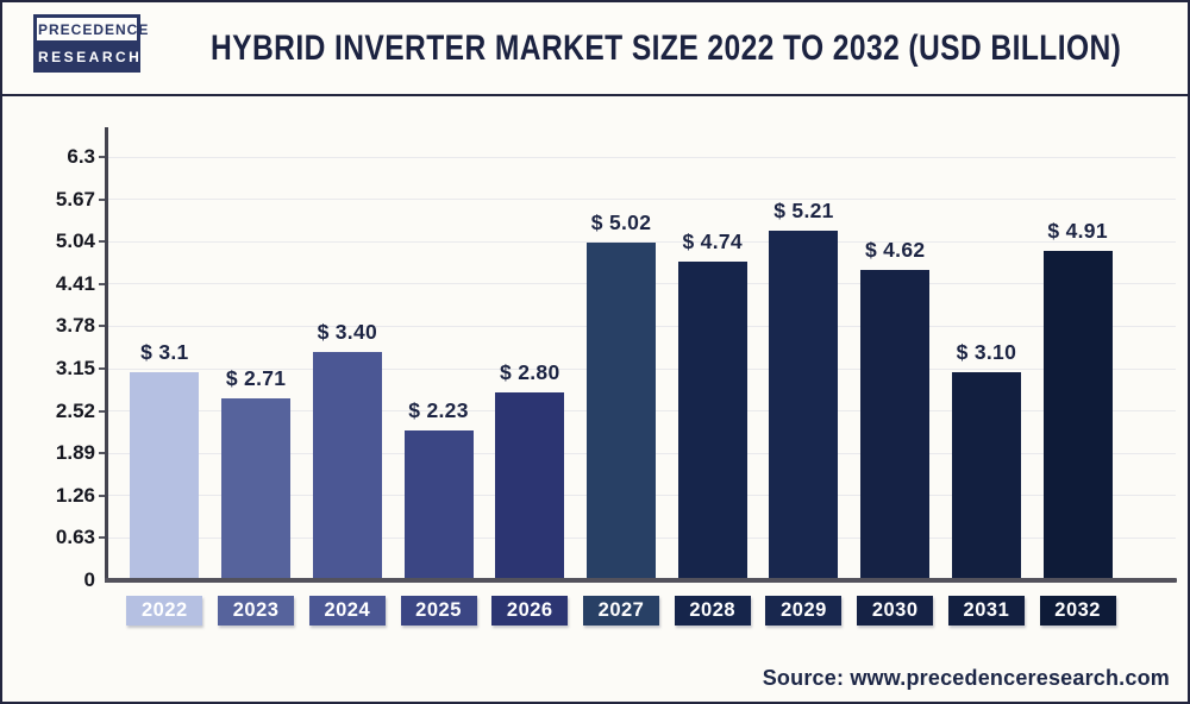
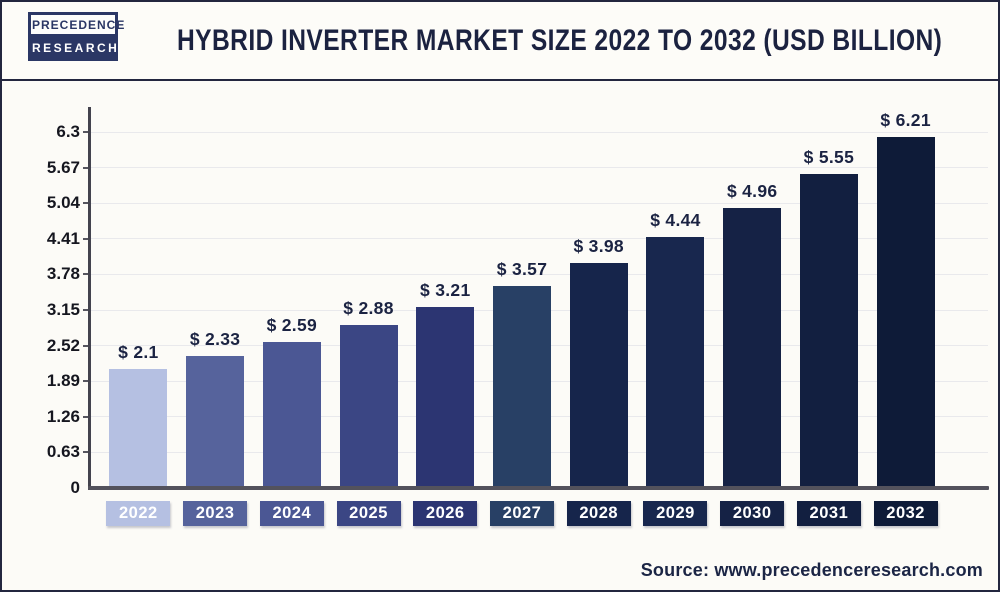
2022: 3.1 -> 2.1
2023: 2.71 -> 2.33
2024: 3.40 -> 2.59
2025: 2.23 -> 2.88
2026: 2.80 -> 3.21
2027: 5.02 -> 3.57
2028: 4.74 -> 3.98
2029: 5.21 -> 4.44
2030: 4.62 -> 4.96
2031: 3.10 -> 5.55
2032: 4.91 -> 6.21
